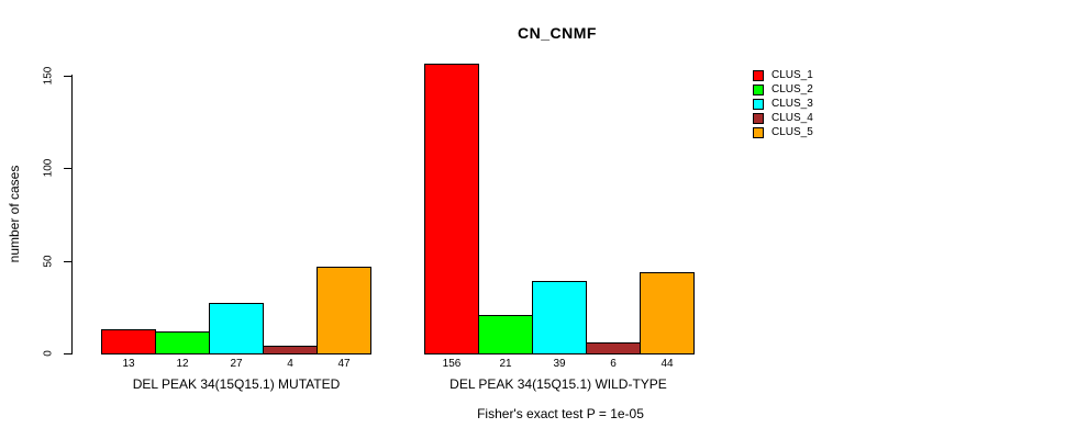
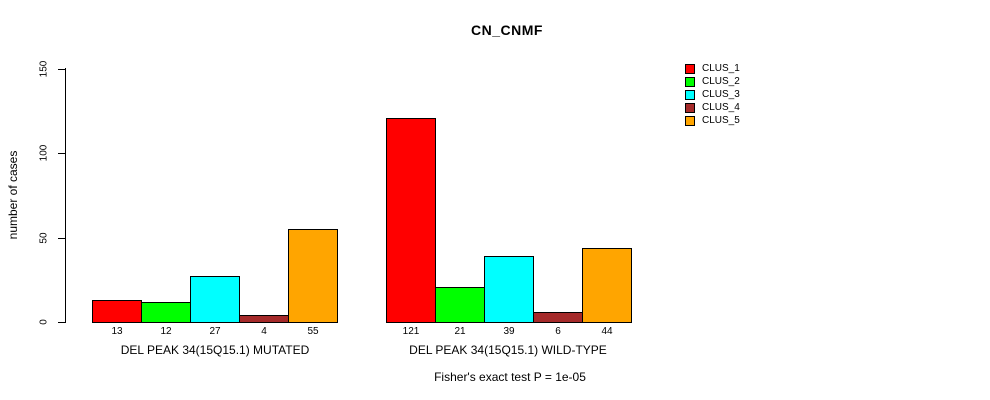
CLUS_5/DEL PEAK 34(15Q15.1) MUTATED: 47 -> 55
CLUS_1/DEL PEAK 34(15Q15.1) WILD-TYPE: 156 -> 121
